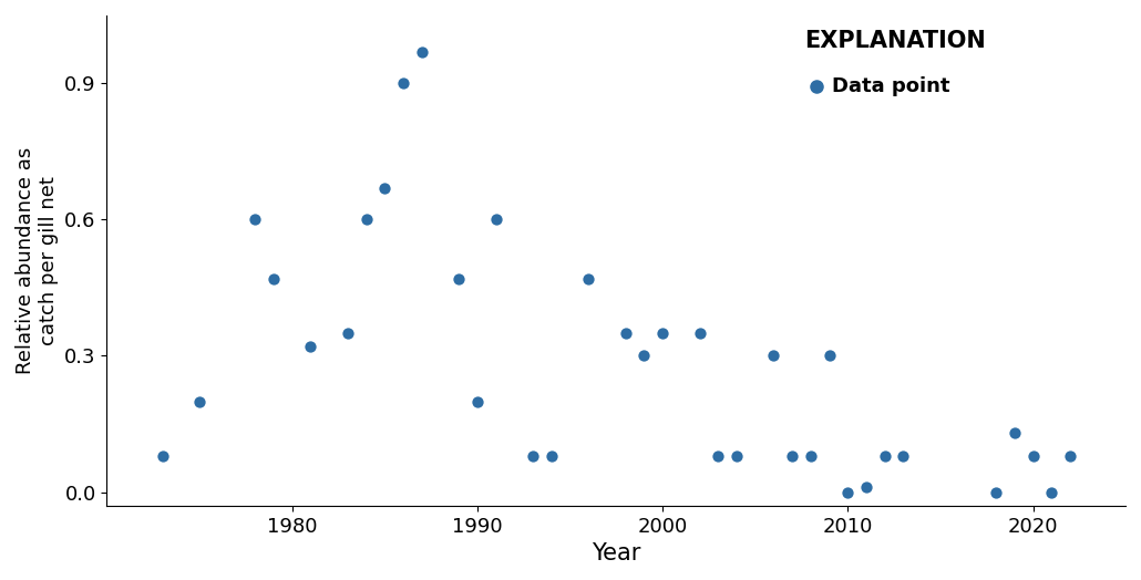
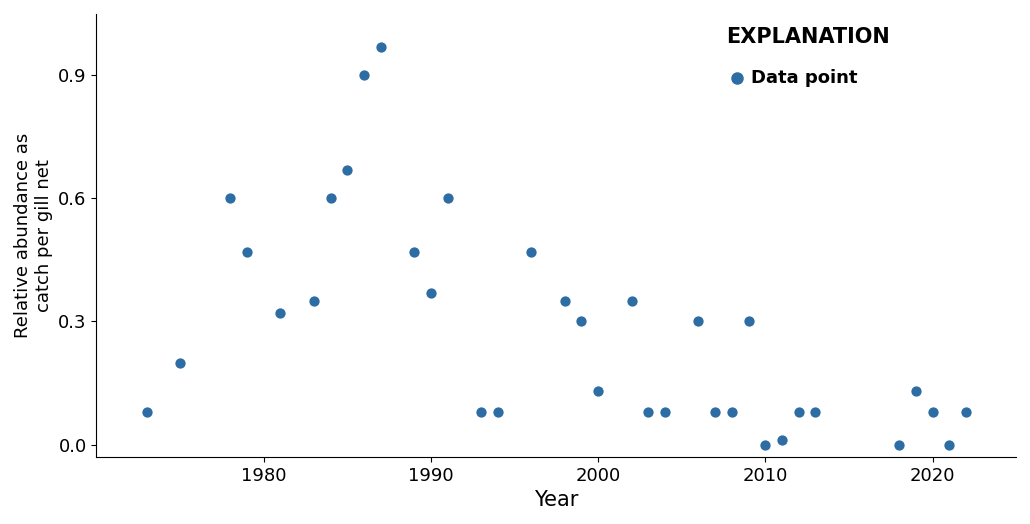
1990: 0.20 -> 0.37
2000: 0.35 -> 0.13
